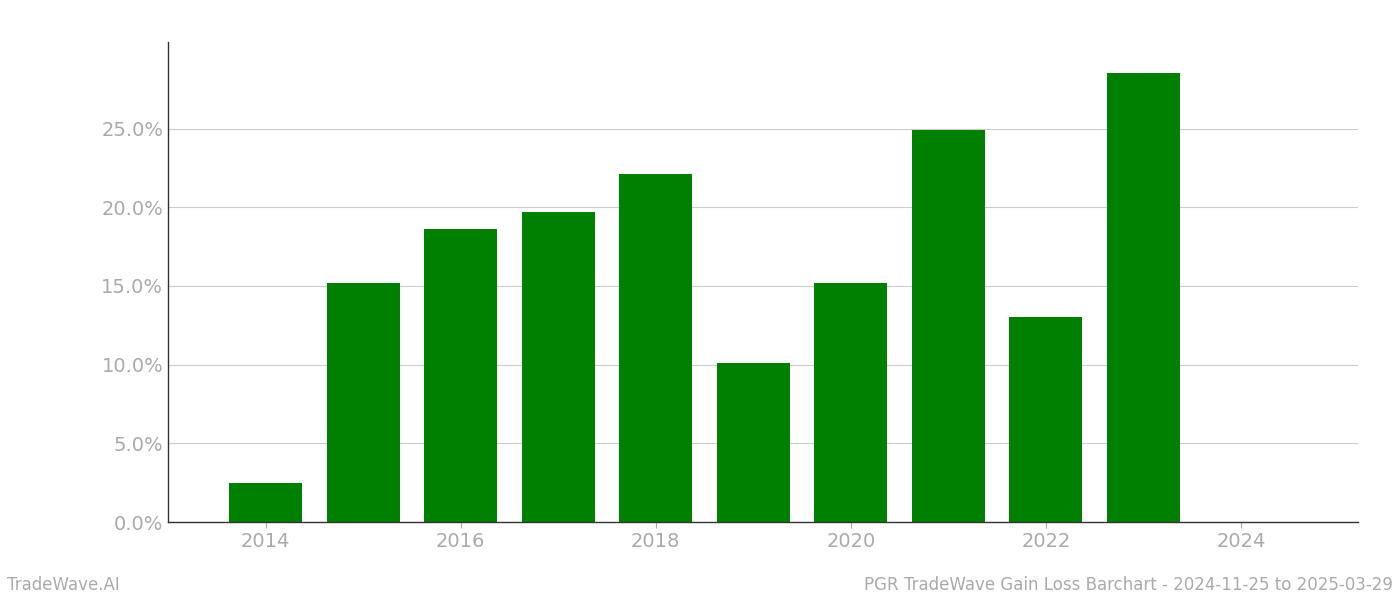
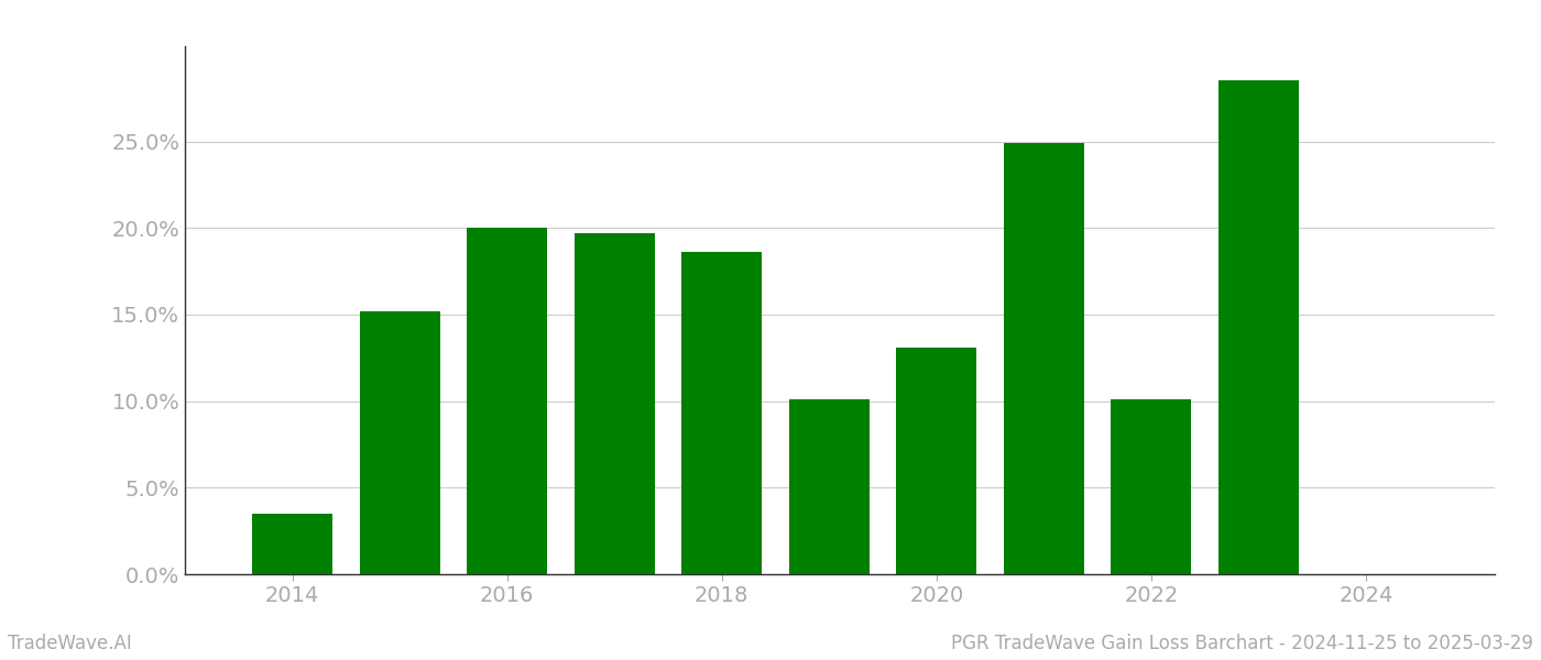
2014: 2.5% -> 3.5%
2016: 18.6% -> 20.0%
2018: 22.1% -> 18.6%
2020: 15.2% -> 13.1%
2022: 13.0% -> 10.1%
